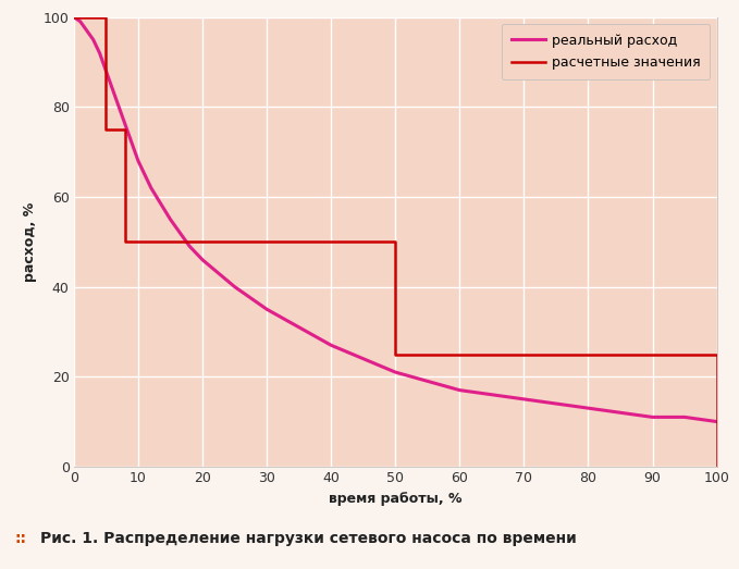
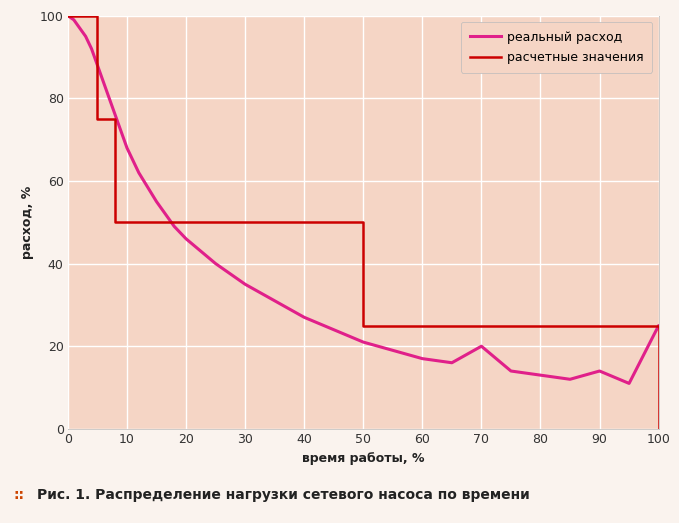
реальный расход/70: 15 -> 20
реальный расход/90: 11 -> 14
реальный расход/100: 10 -> 25
